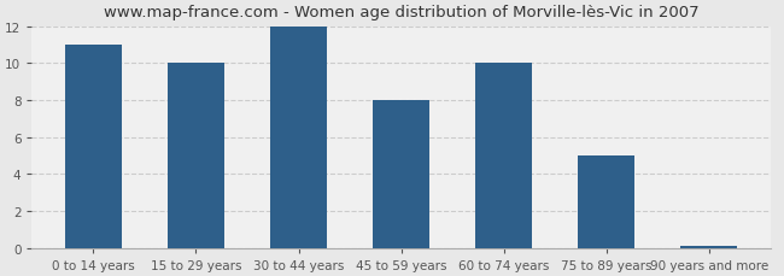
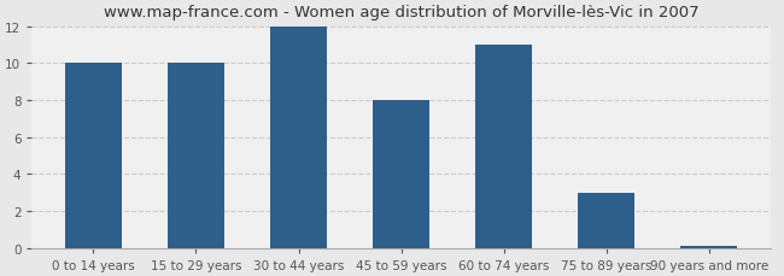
0 to 14 years: 11.0 -> 10.0
60 to 74 years: 10.0 -> 11.0
75 to 89 years: 5.0 -> 3.0
